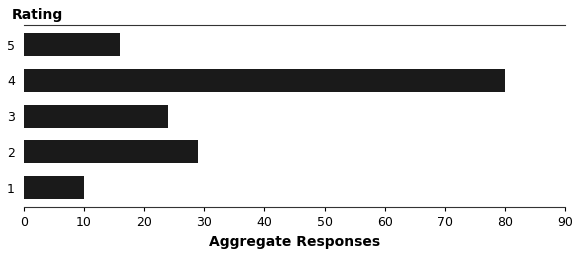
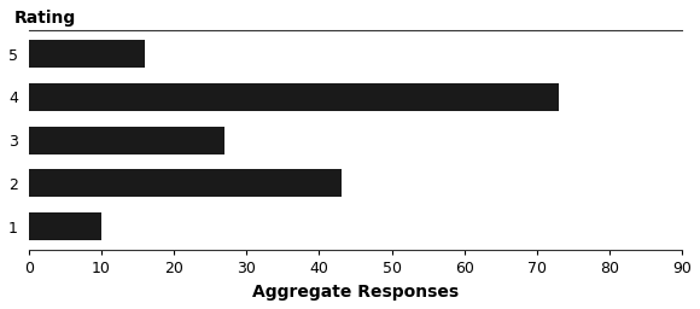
4: 80 -> 73
3: 24 -> 27
2: 29 -> 43
